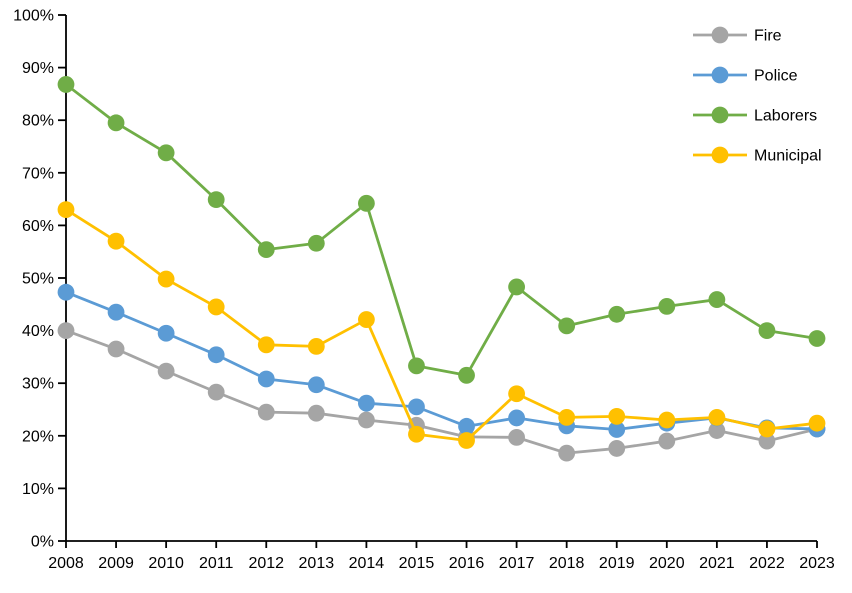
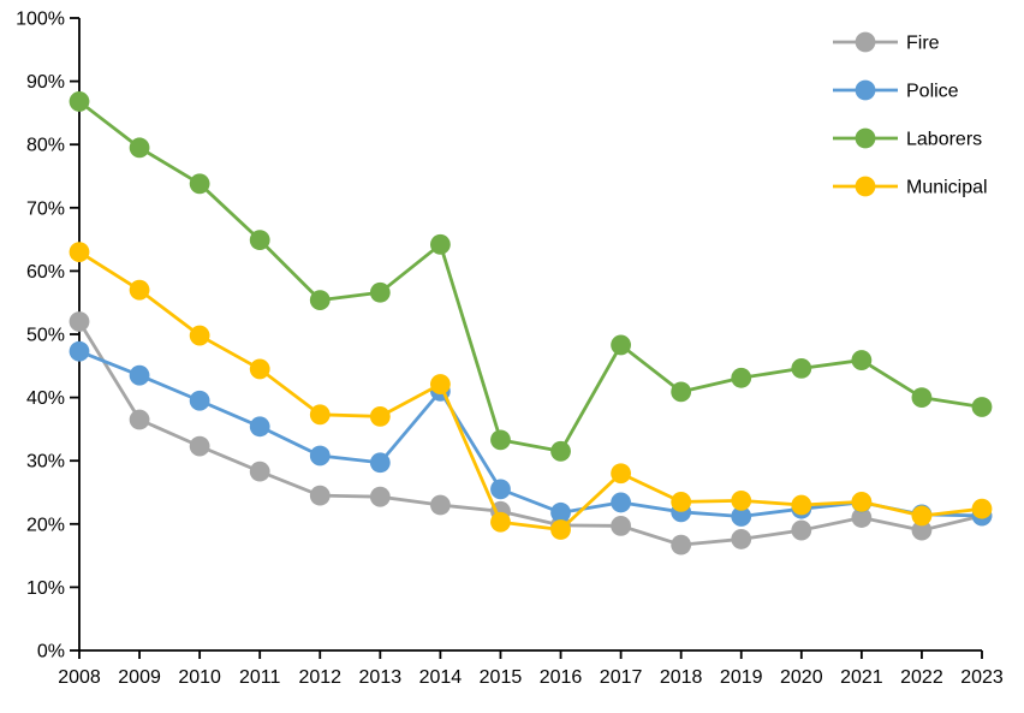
Fire/2008: 40% -> 52%
Police/2014: 26% -> 41%
